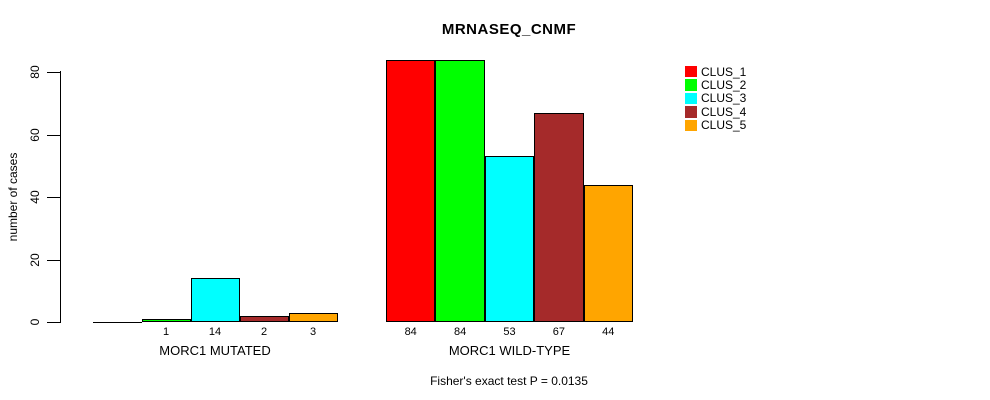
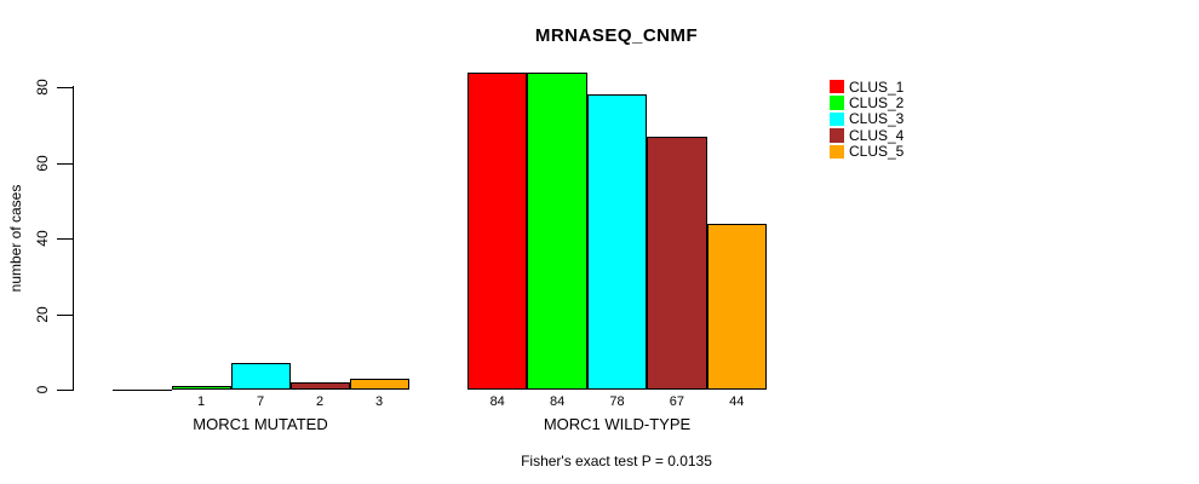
CLUS_3/MORC1 MUTATED: 14 -> 7
CLUS_3/MORC1 WILD-TYPE: 53 -> 78
